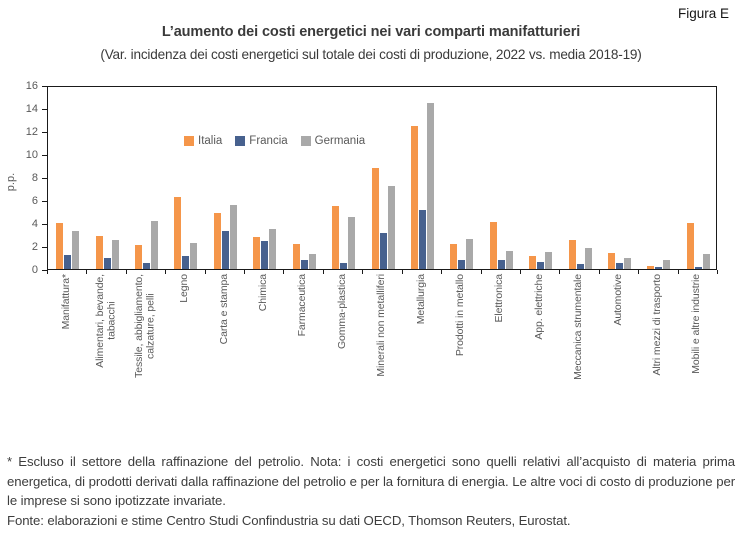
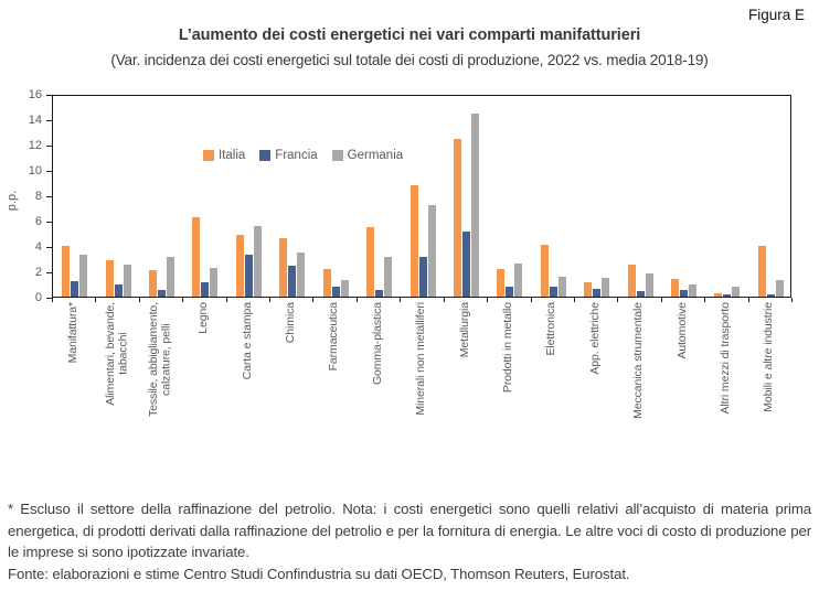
Germania/Tessile, abbigliamento, calzature, pelli: 4.2 -> 3.1
Italia/Chimica: 2.8 -> 4.6
Germania/Gomma-plastica: 4.5 -> 3.1
